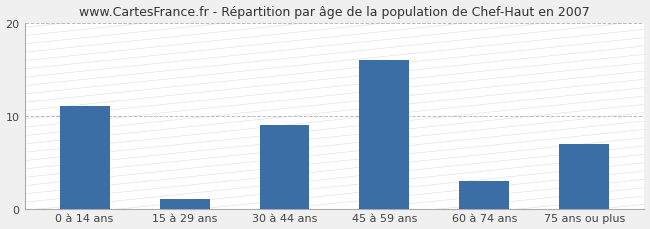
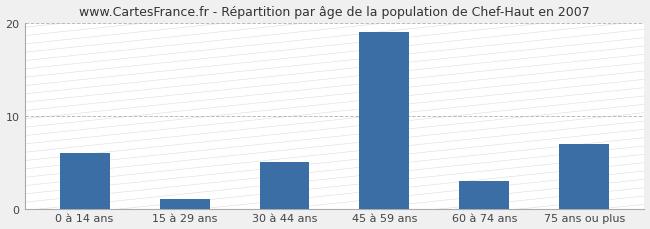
0 à 14 ans: 11 -> 6
30 à 44 ans: 9 -> 5
45 à 59 ans: 16 -> 19
